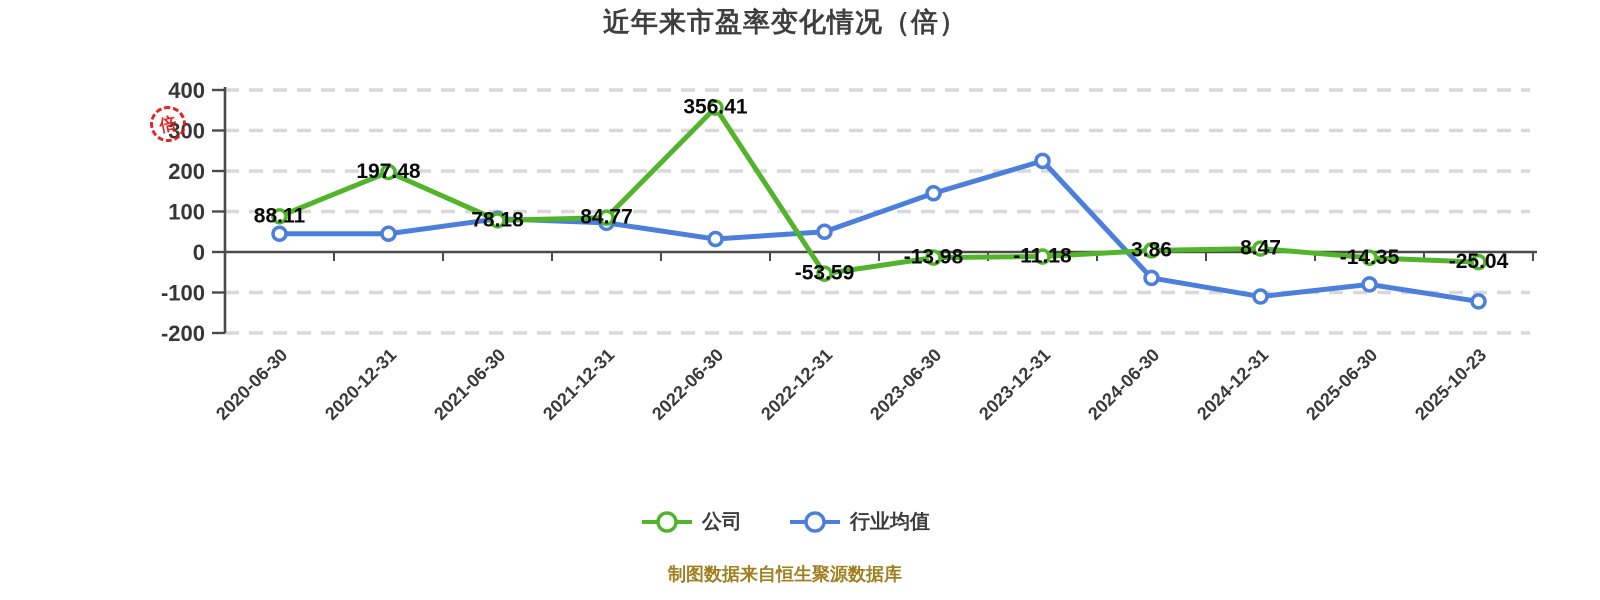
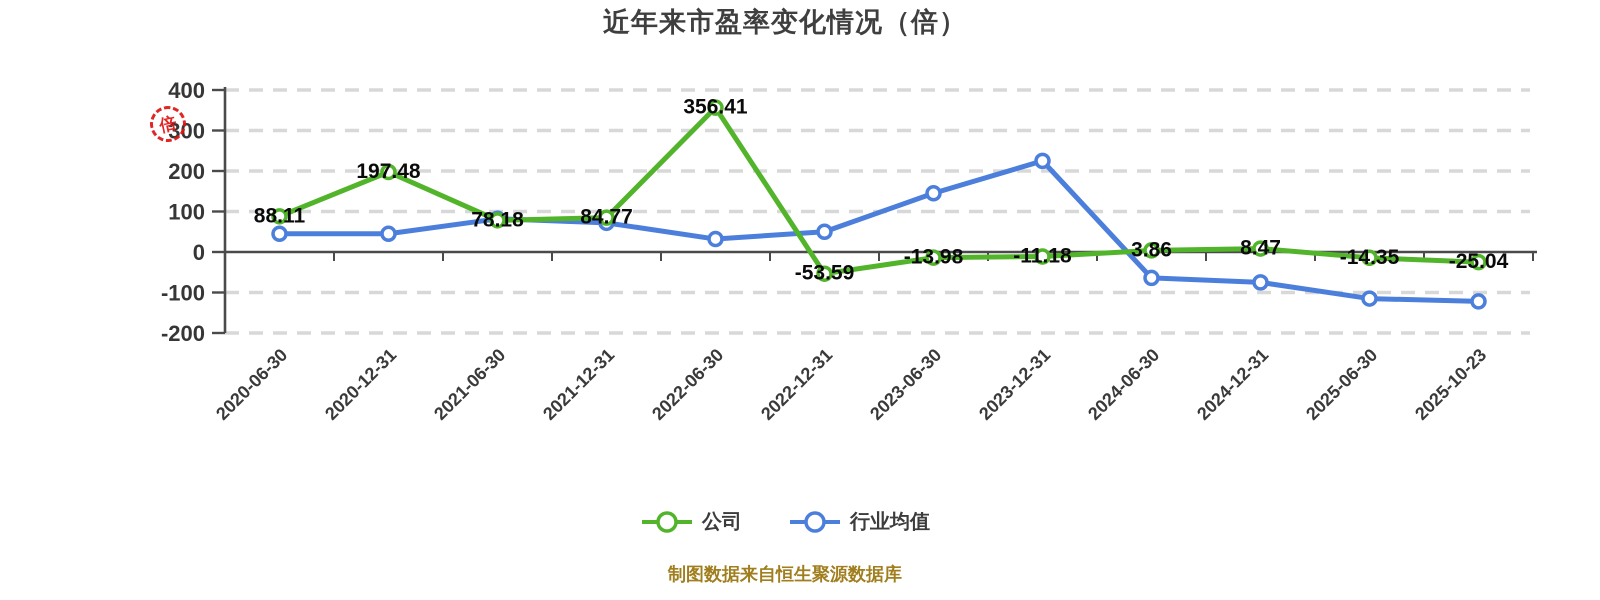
行业均值/2024-12-31: -110 -> -80
行业均值/2025-06-30: -80 -> -120
